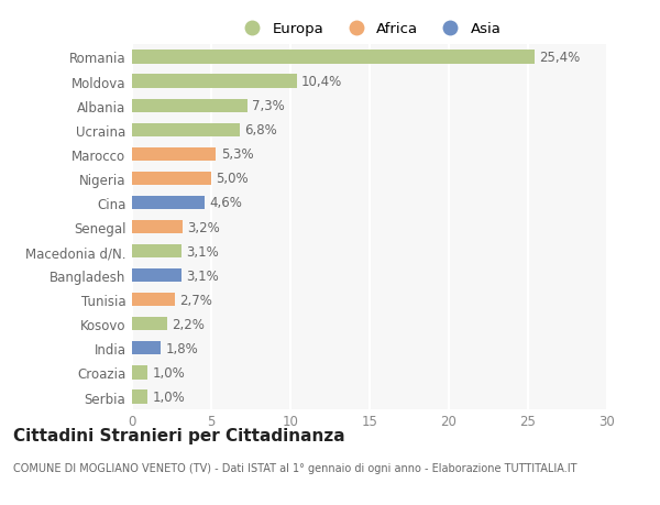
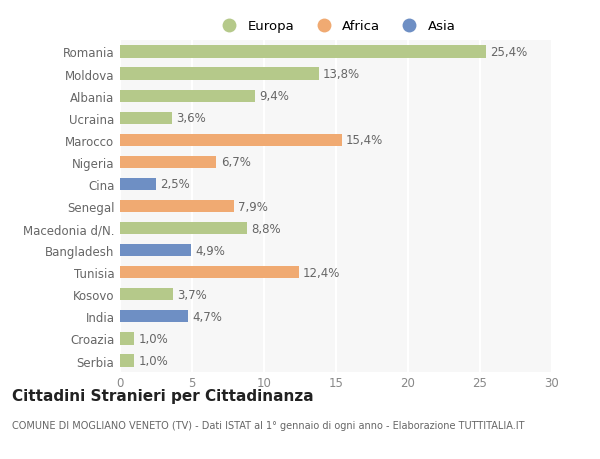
Moldova: 10,4% -> 13,8%
Albania: 7,3% -> 9,4%
Ucraina: 6,8% -> 3,6%
Marocco: 5,3% -> 15,4%
Nigeria: 5,0% -> 6,7%
Cina: 4,6% -> 2,5%
Senegal: 3,2% -> 7,9%
Macedonia d/N.: 3,1% -> 8,8%
Bangladesh: 3,1% -> 4,9%
Tunisia: 2,7% -> 12,4%
Kosovo: 2,2% -> 3,7%
India: 1,8% -> 4,7%
